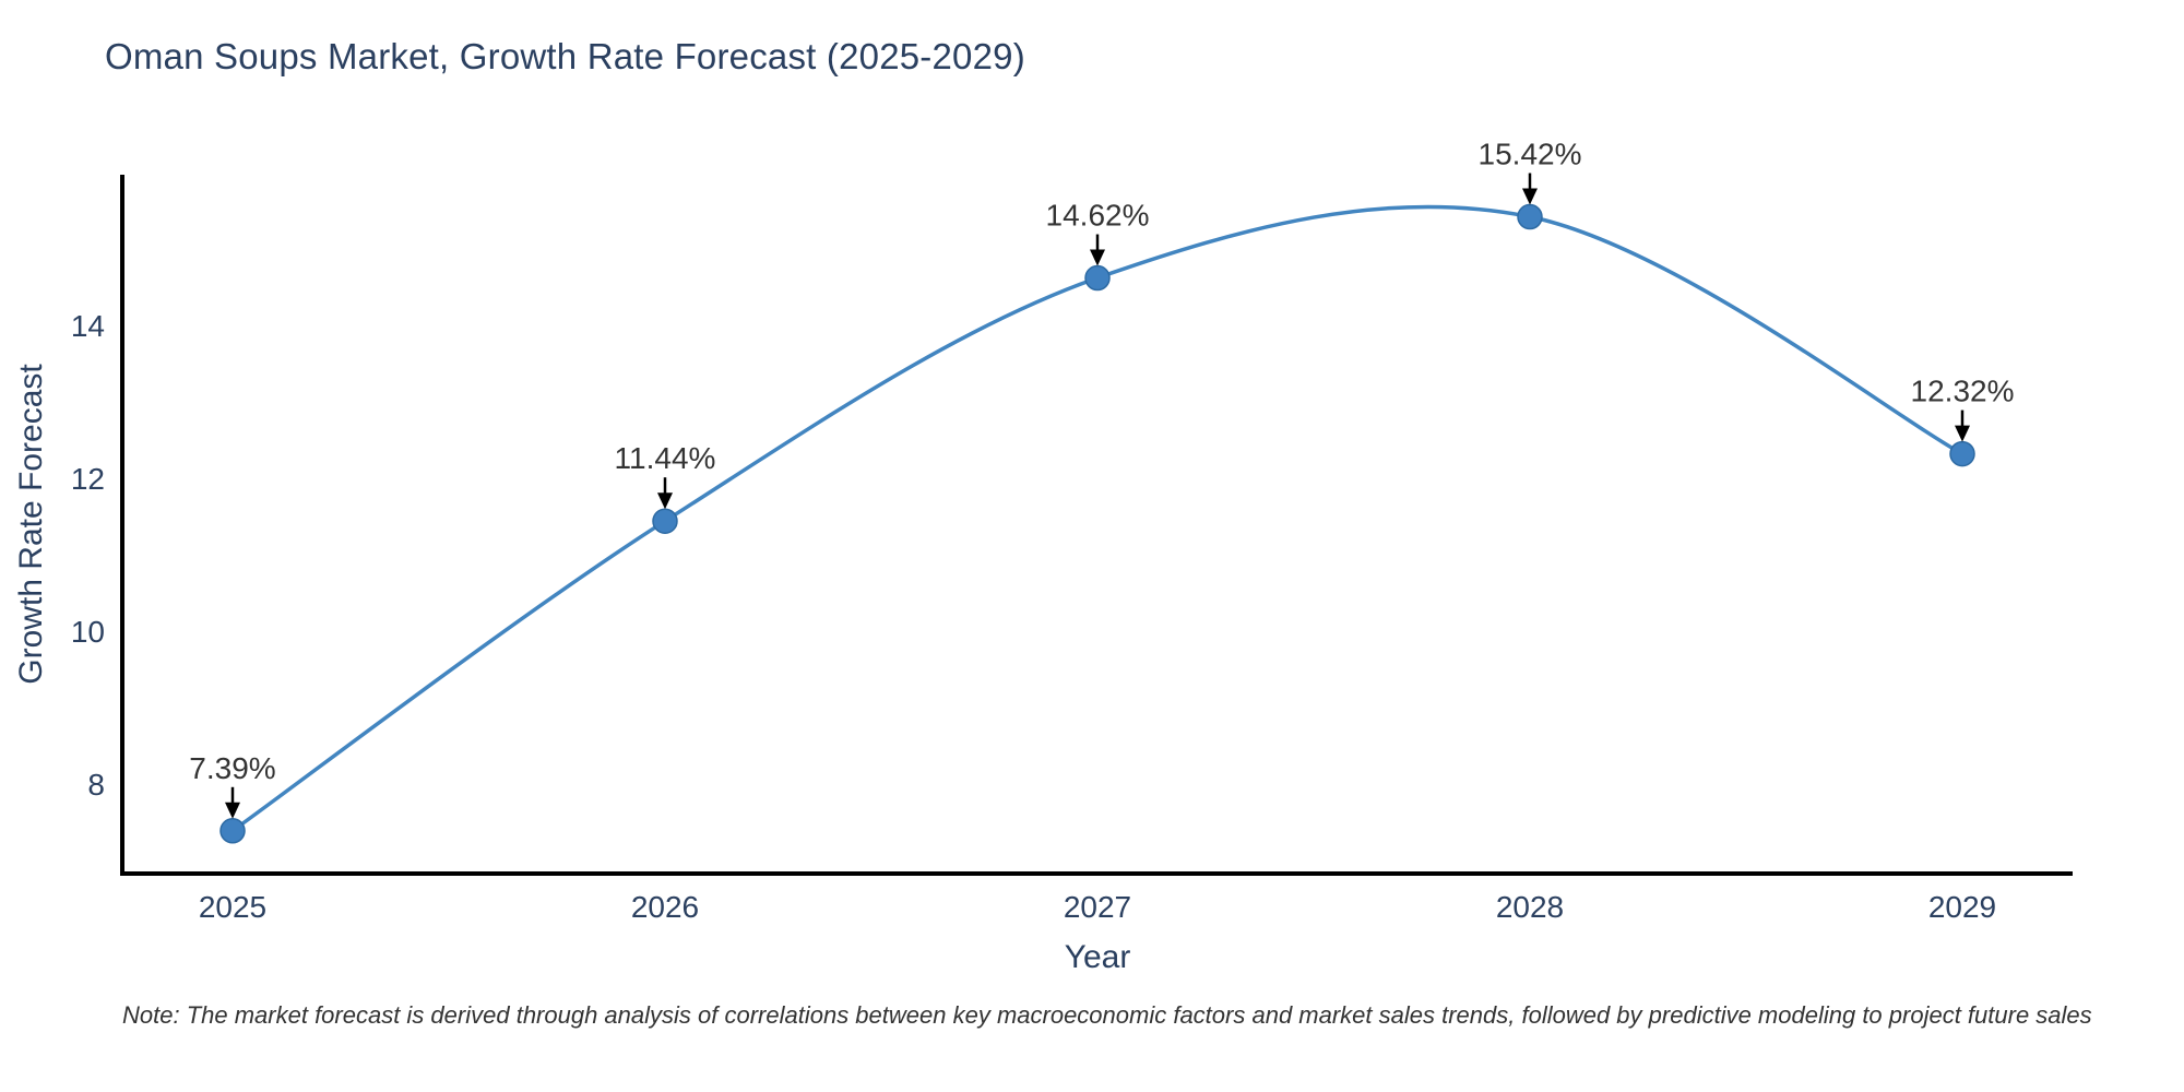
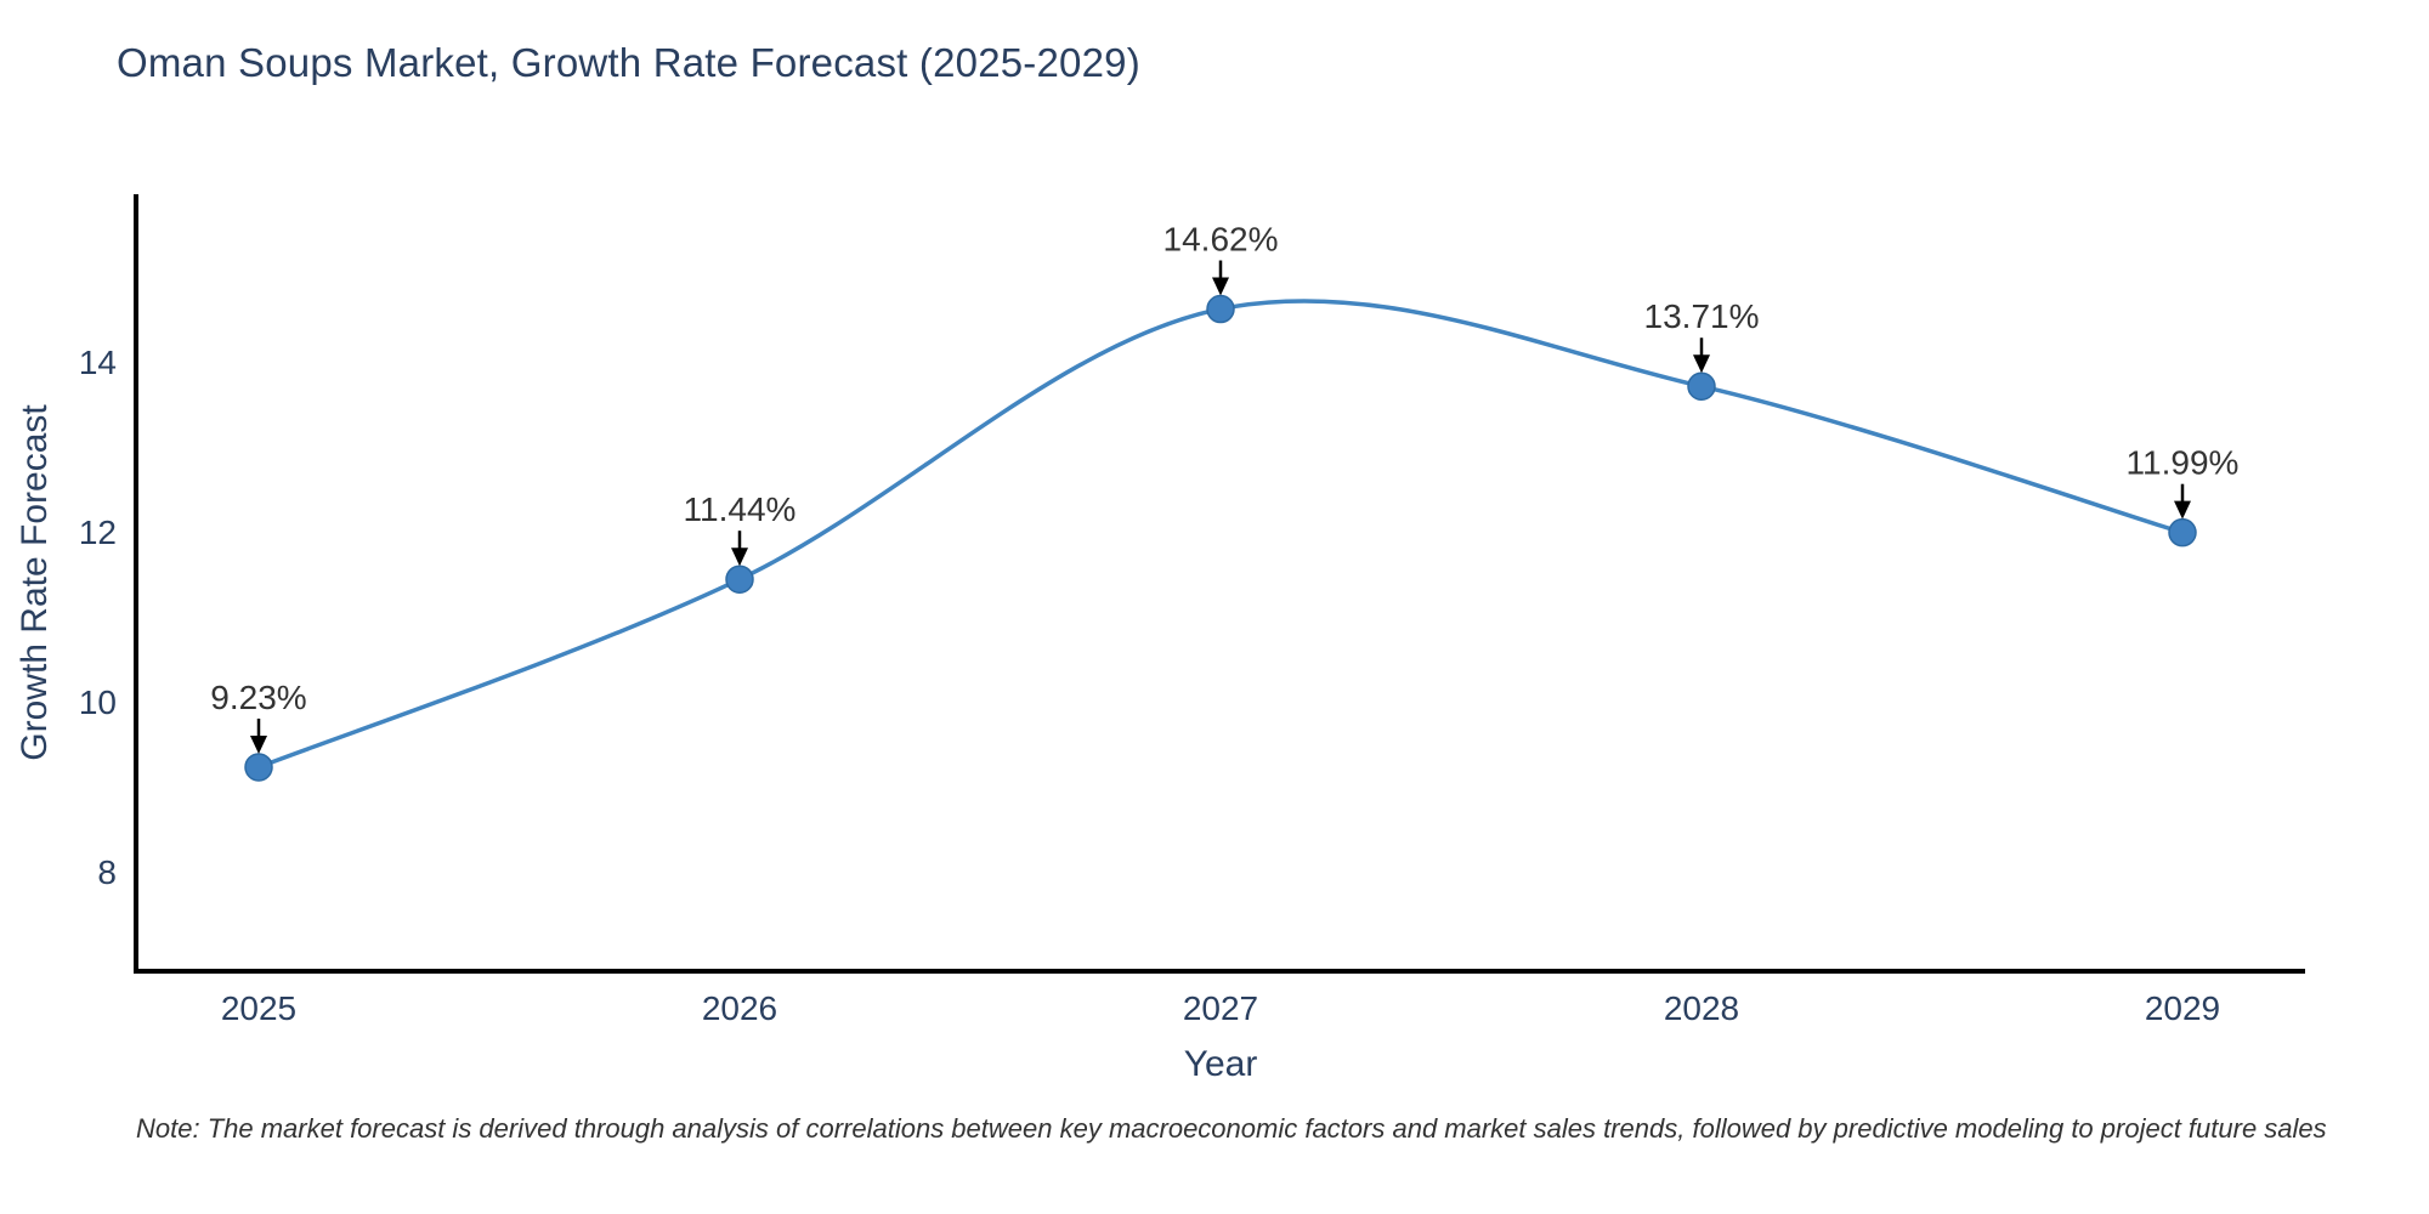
2025: 7.39% -> 9.23%
2028: 15.42% -> 13.71%
2029: 12.32% -> 11.99%
